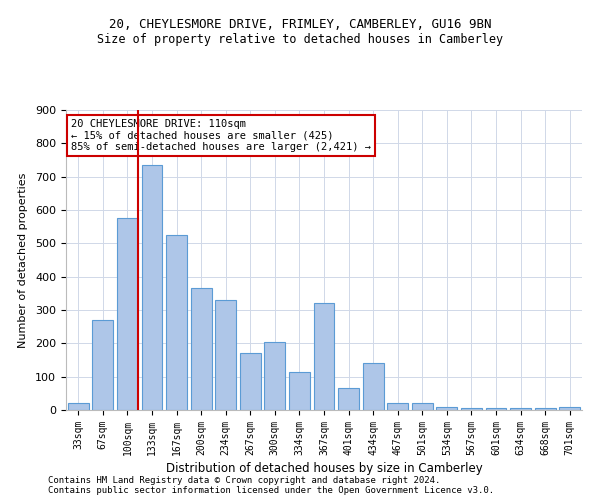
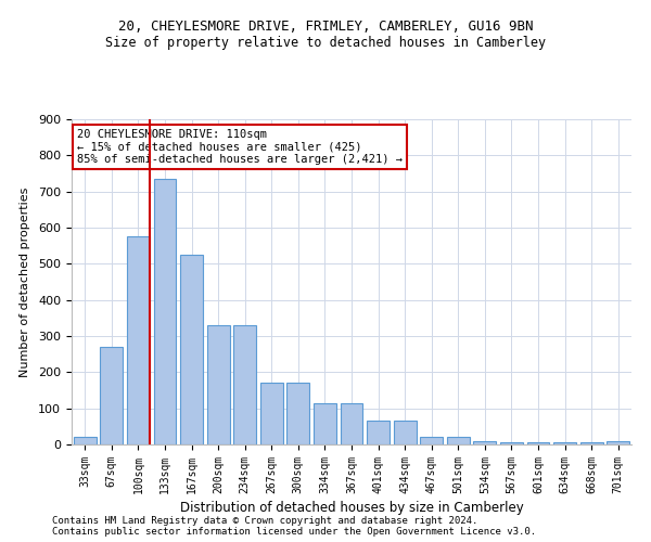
200sqm: 365 -> 330
300sqm: 205 -> 170
367sqm: 320 -> 115
434sqm: 140 -> 65
